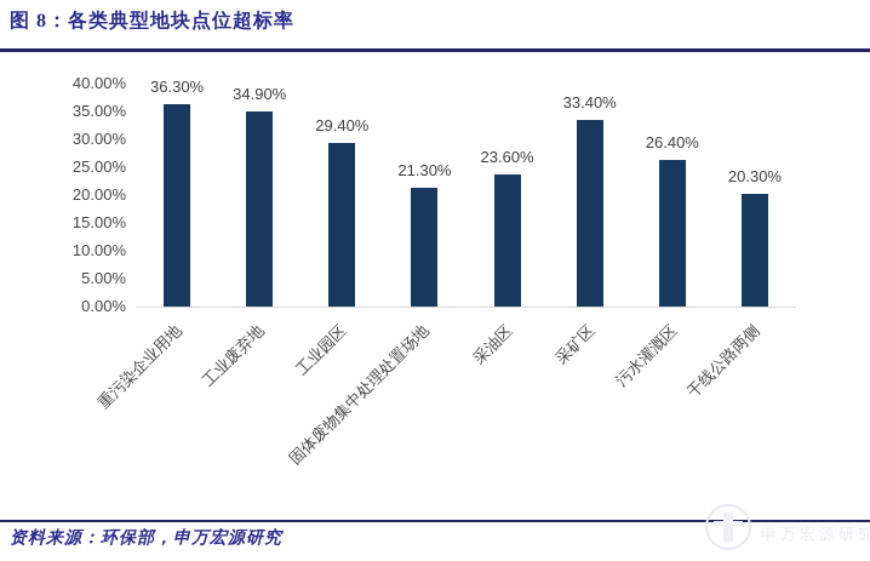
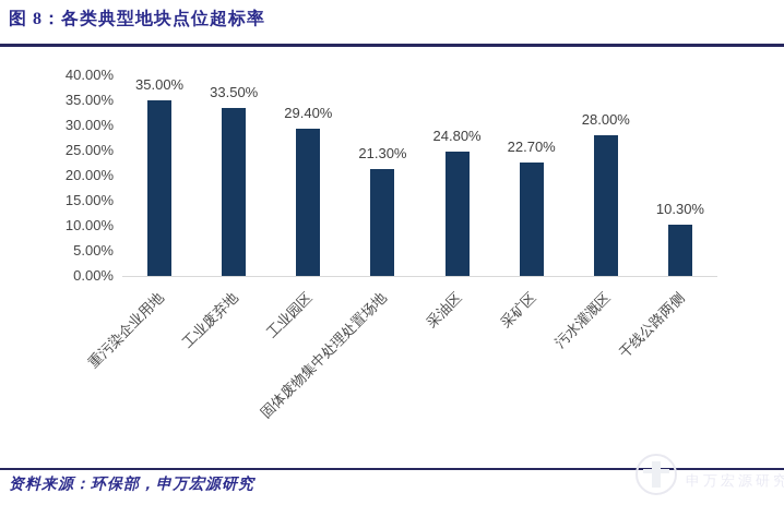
重污染企业用地: 36.30% -> 35.00%
工业废弃地: 34.90% -> 33.50%
采油区: 23.60% -> 24.80%
采矿区: 33.40% -> 22.70%
污水灌溉区: 26.40% -> 28.00%
干线公路两侧: 20.30% -> 10.30%
